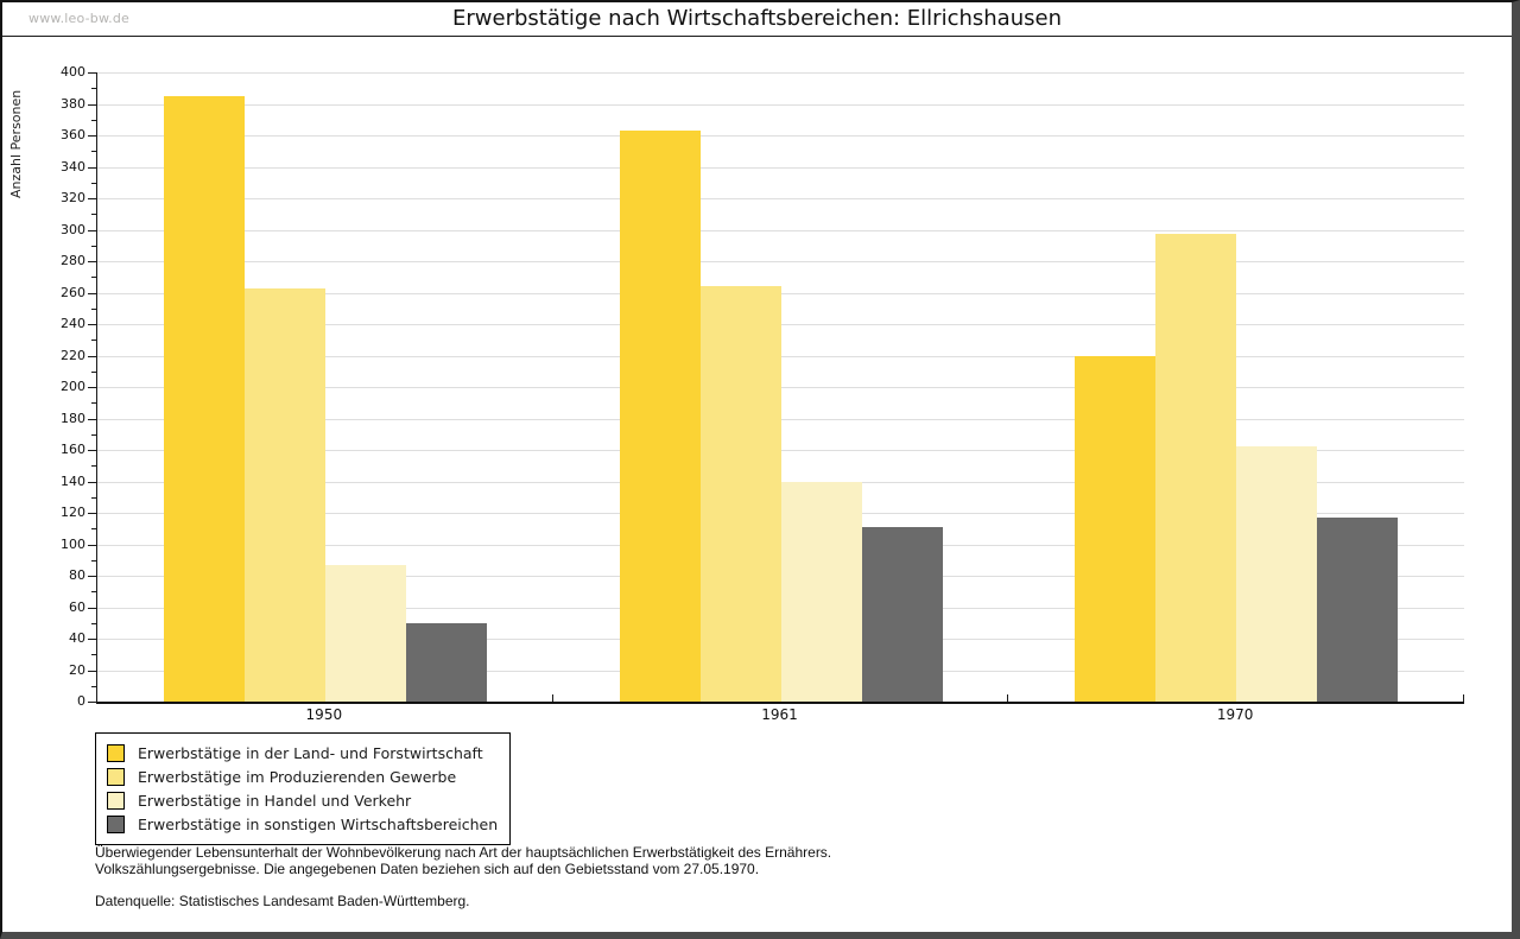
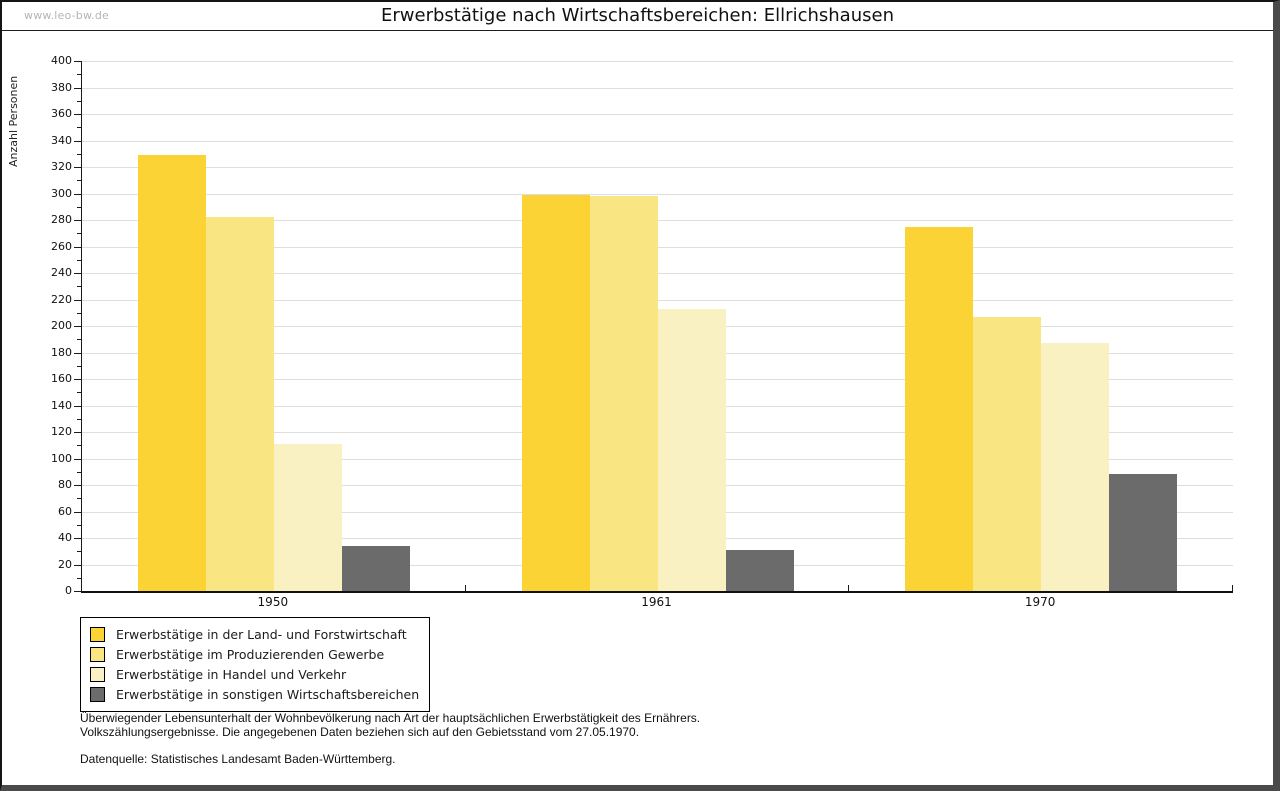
Erwerbstätige in der Land- und Forstwirtschaft/1950: 385 -> 329
Erwerbstätige im Produzierenden Gewerbe/1950: 263 -> 282
Erwerbstätige in Handel und Verkehr/1950: 87 -> 111
Erwerbstätige in sonstigen Wirtschaftsbereichen/1950: 50 -> 34
Erwerbstätige in der Land- und Forstwirtschaft/1961: 363 -> 299
Erwerbstätige im Produzierenden Gewerbe/1961: 264 -> 298
Erwerbstätige in Handel und Verkehr/1961: 140 -> 213
Erwerbstätige in sonstigen Wirtschaftsbereichen/1961: 111 -> 31
Erwerbstätige in der Land- und Forstwirtschaft/1970: 220 -> 275
Erwerbstätige im Produzierenden Gewerbe/1970: 297 -> 207
Erwerbstätige in Handel und Verkehr/1970: 162 -> 187
Erwerbstätige in sonstigen Wirtschaftsbereichen/1970: 117 -> 88
